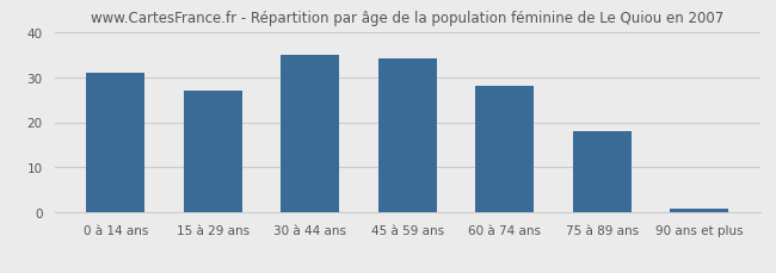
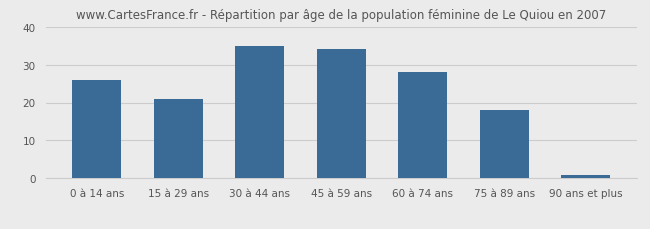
0 à 14 ans: 31 -> 26
15 à 29 ans: 27 -> 21
